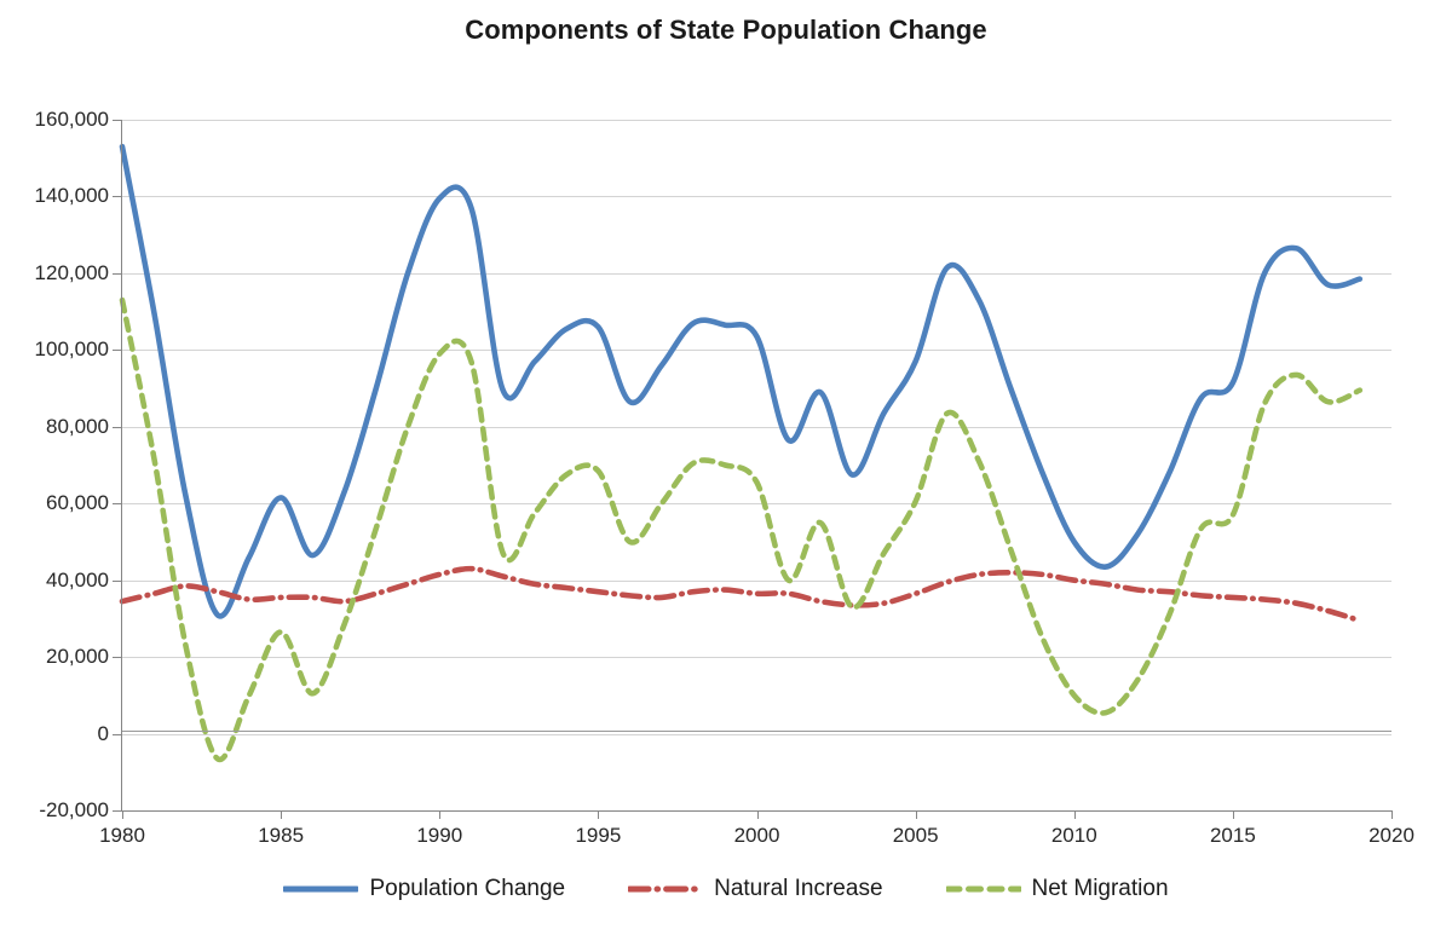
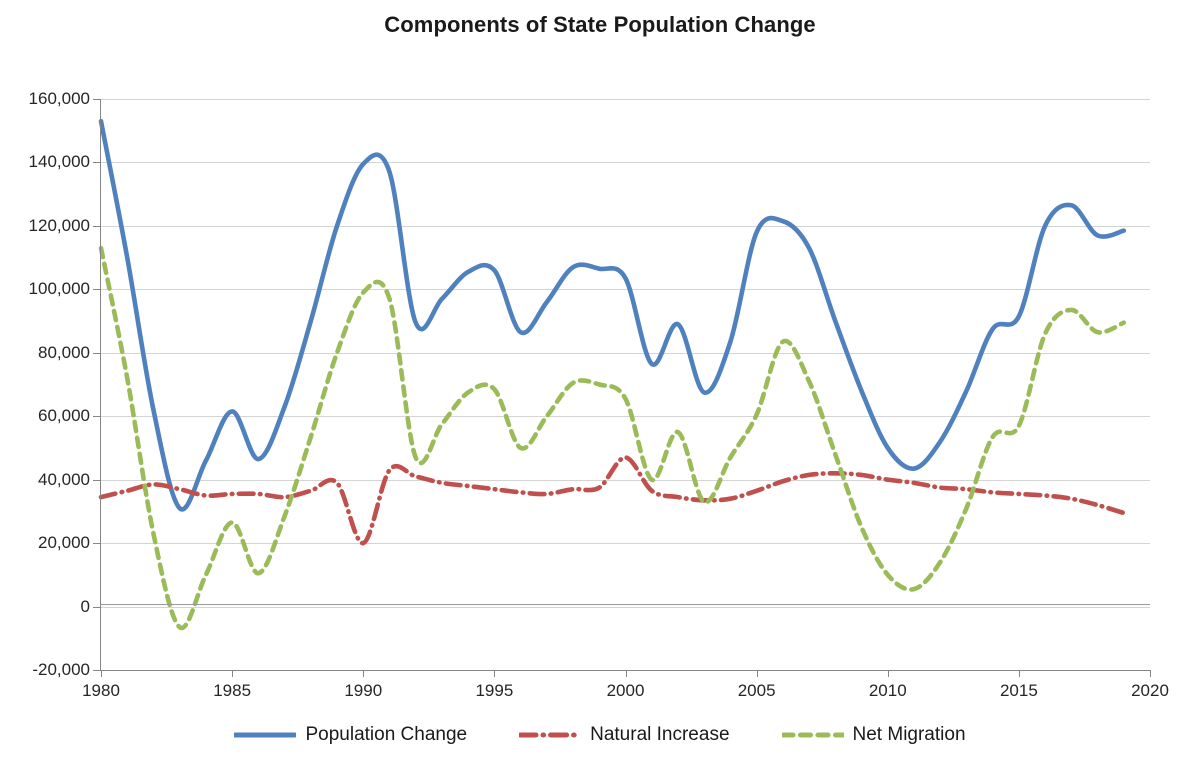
Natural Increase/1990: 42000 -> 20000
Natural Increase/2000: 36000 -> 47000
Population Change/2005: 97000 -> 118000
